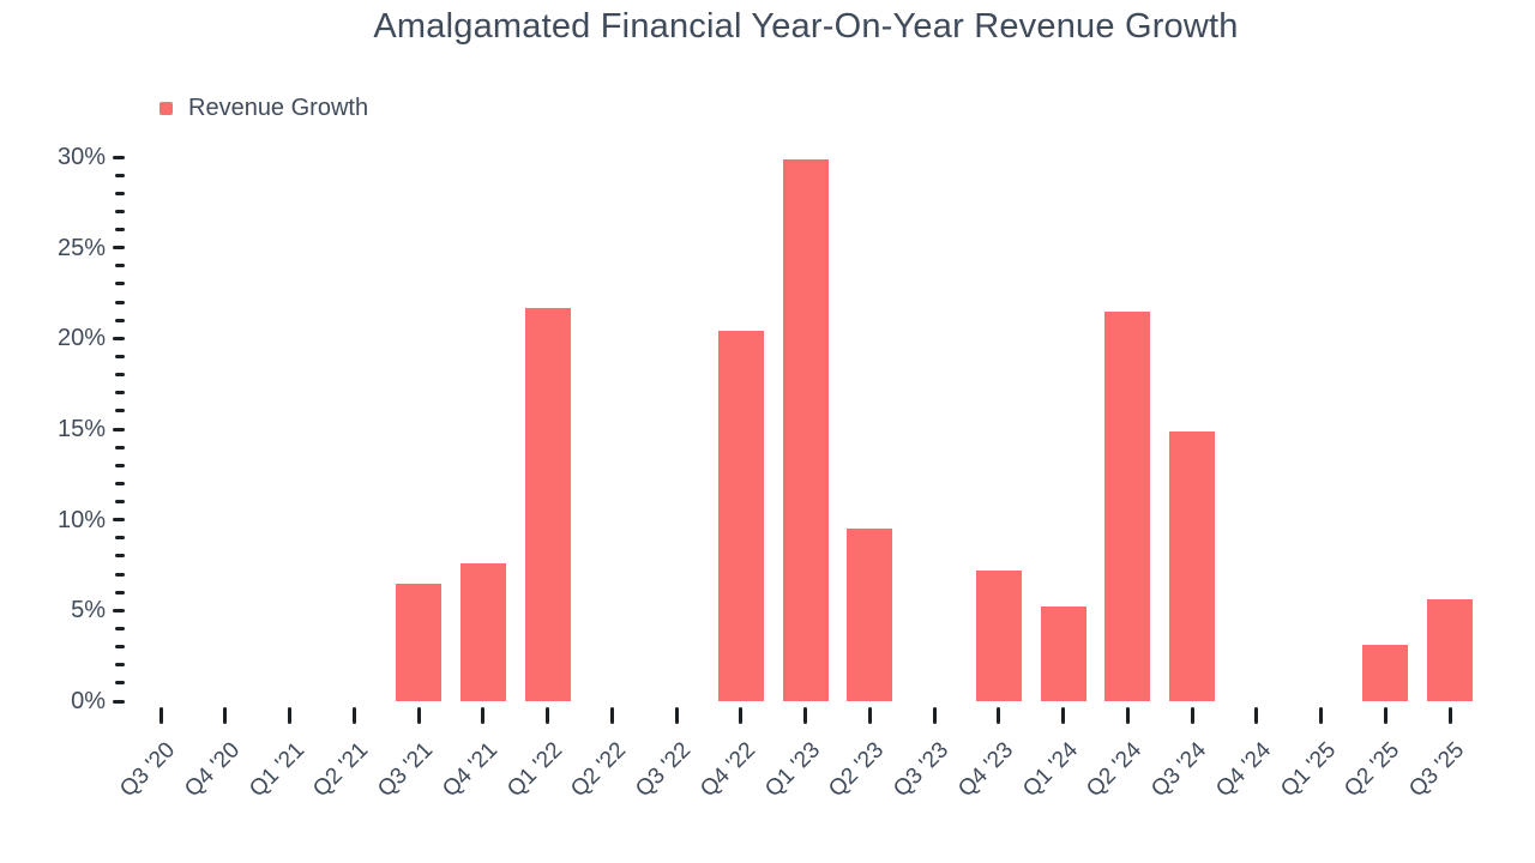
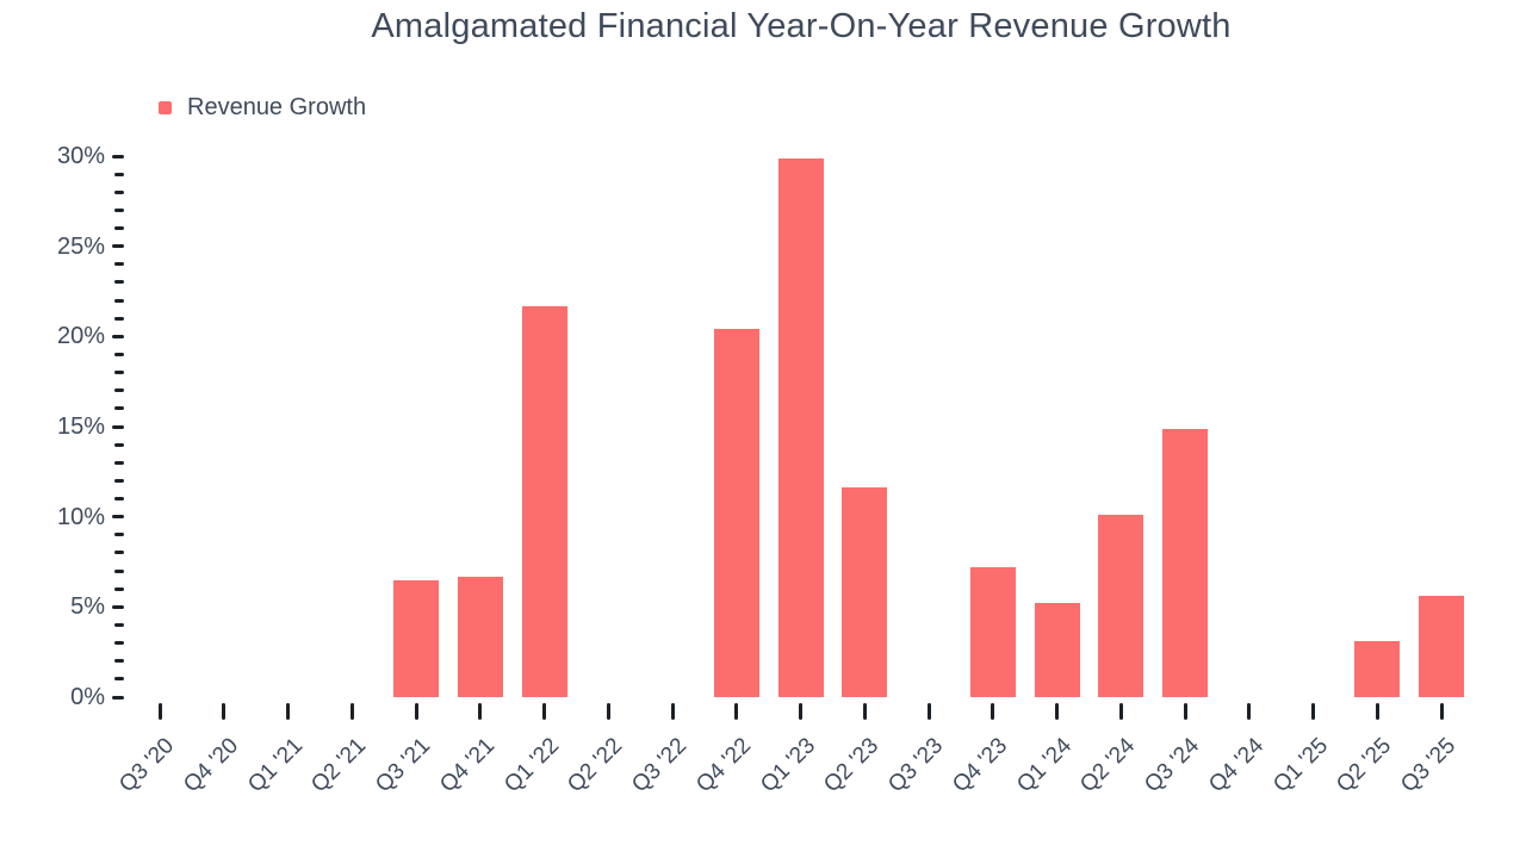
Q4 '21: 7.6% -> 6.7%
Q2 '23: 9.5% -> 11.6%
Q2 '24: 21.5% -> 10.1%
